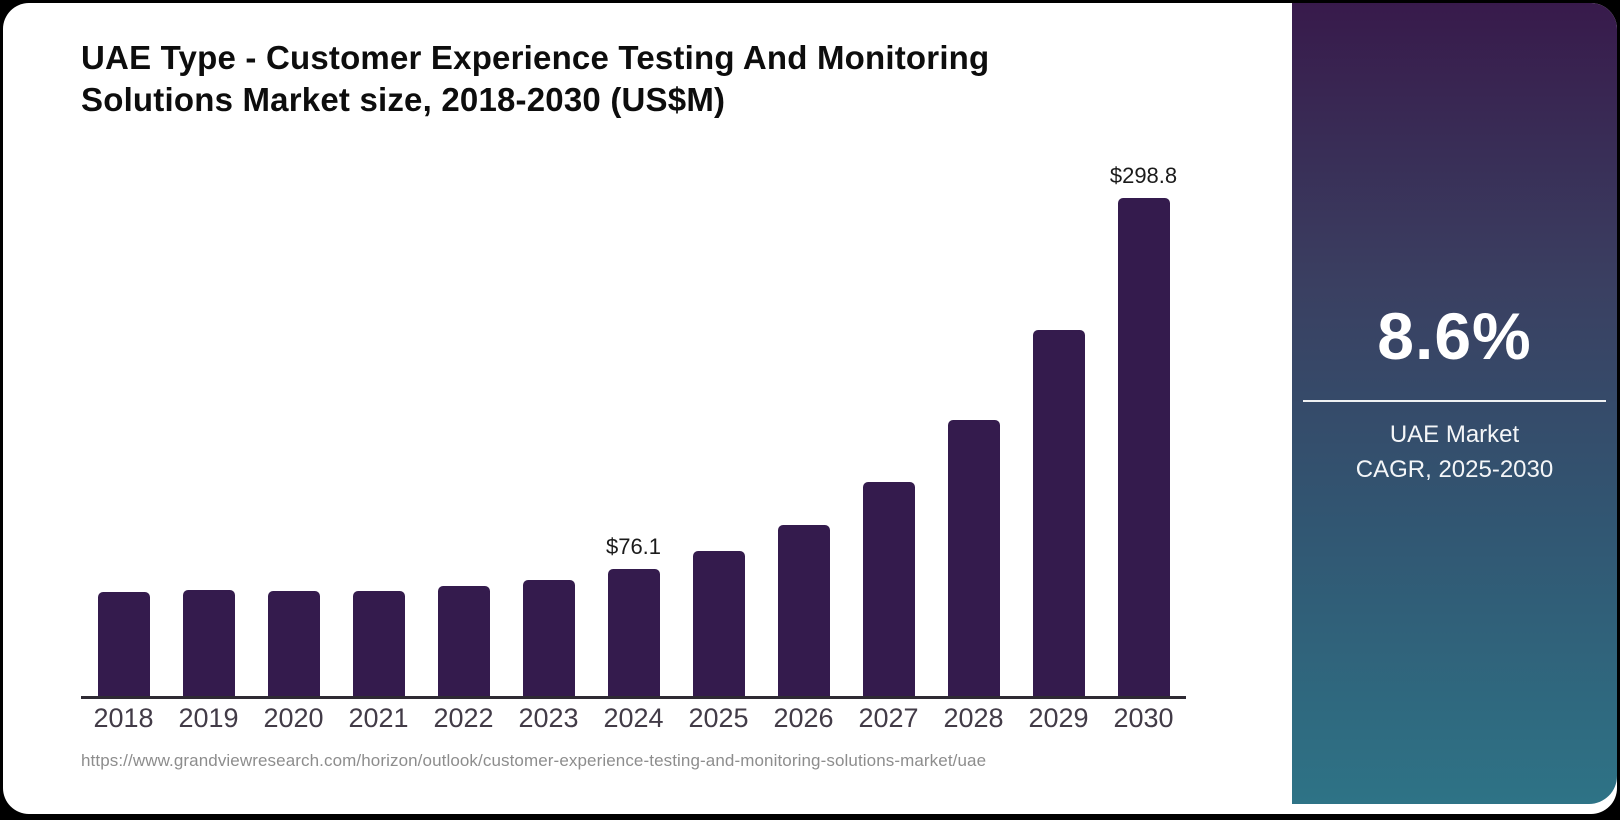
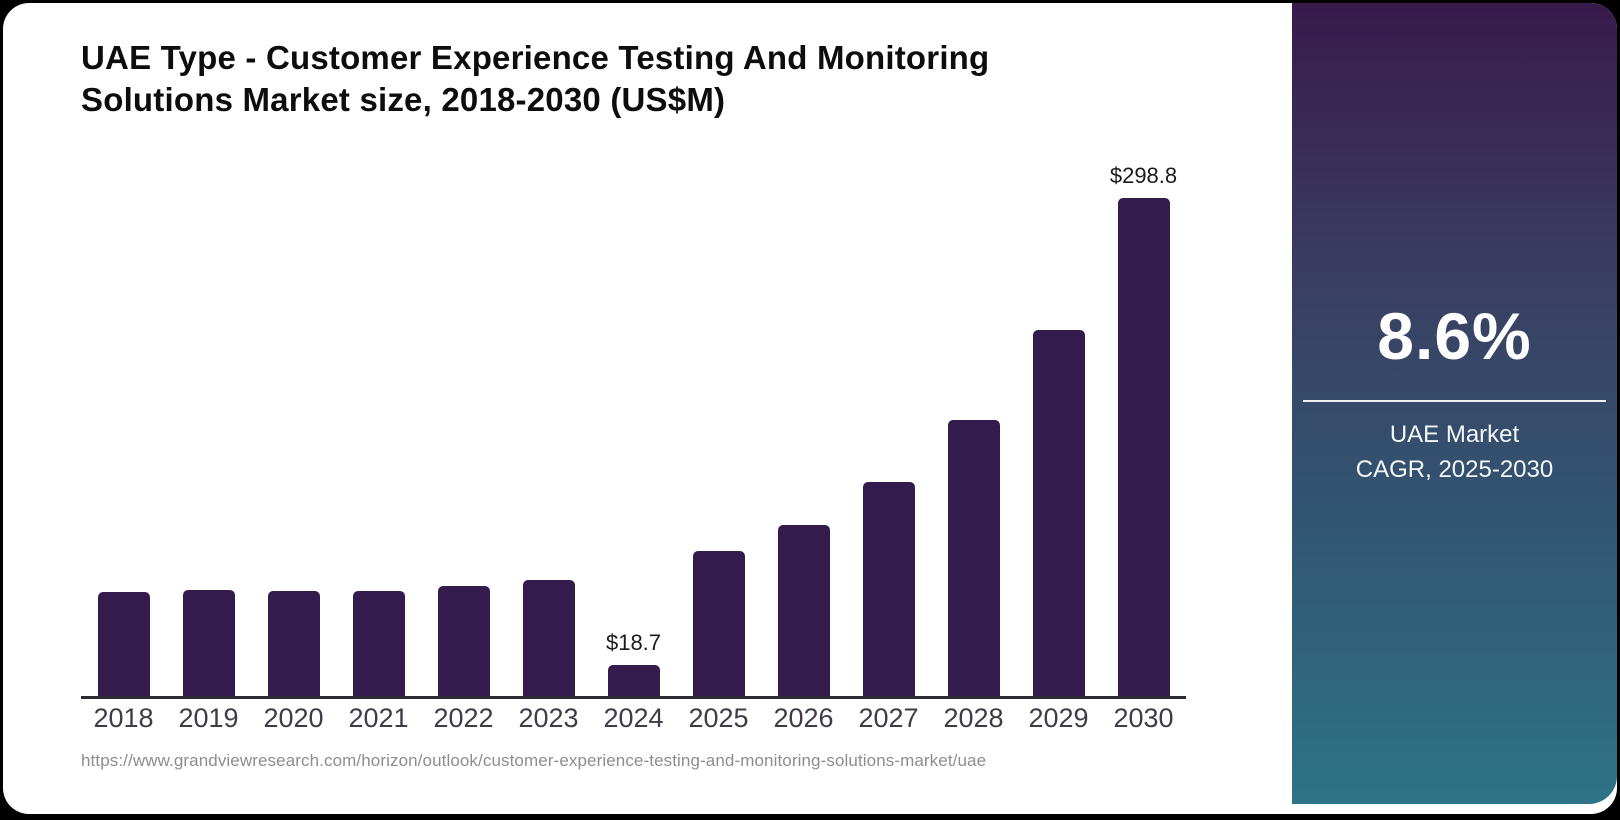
2024: $76.1 -> $18.7
